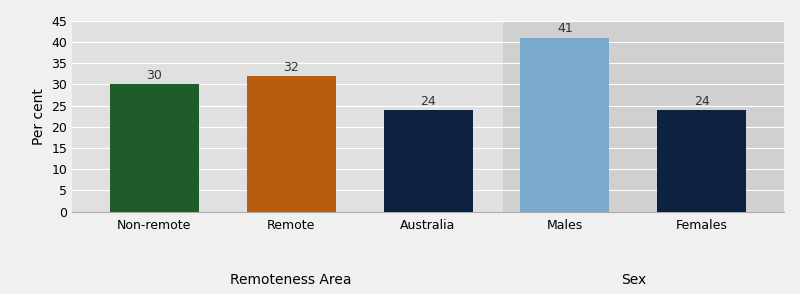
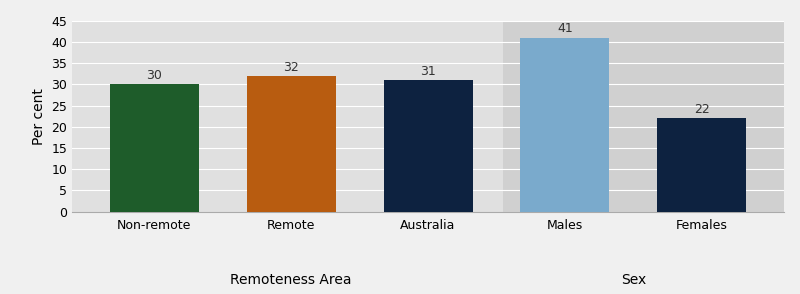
Australia: 24 -> 31
Females: 24 -> 22
